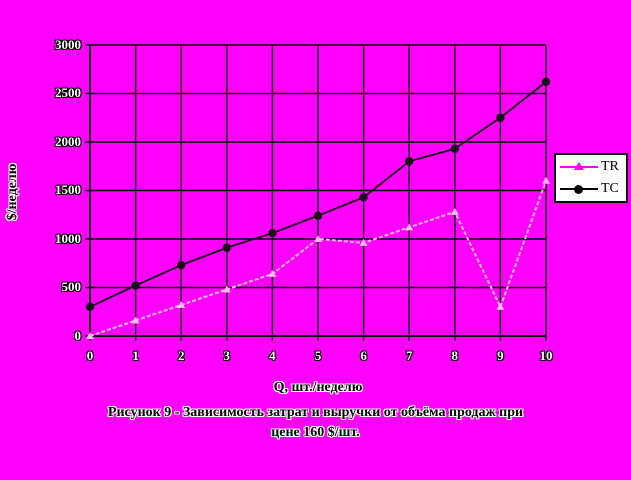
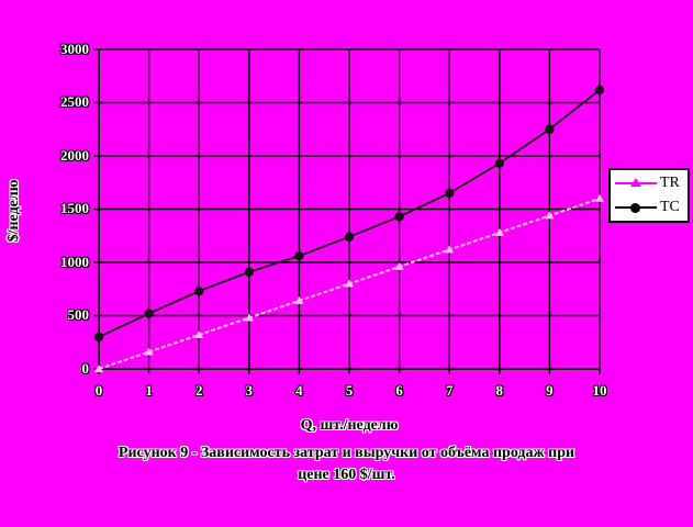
TR/5: 1000 -> 800
TC/7: 1800 -> 1600
TR/9: 300 -> 1400
